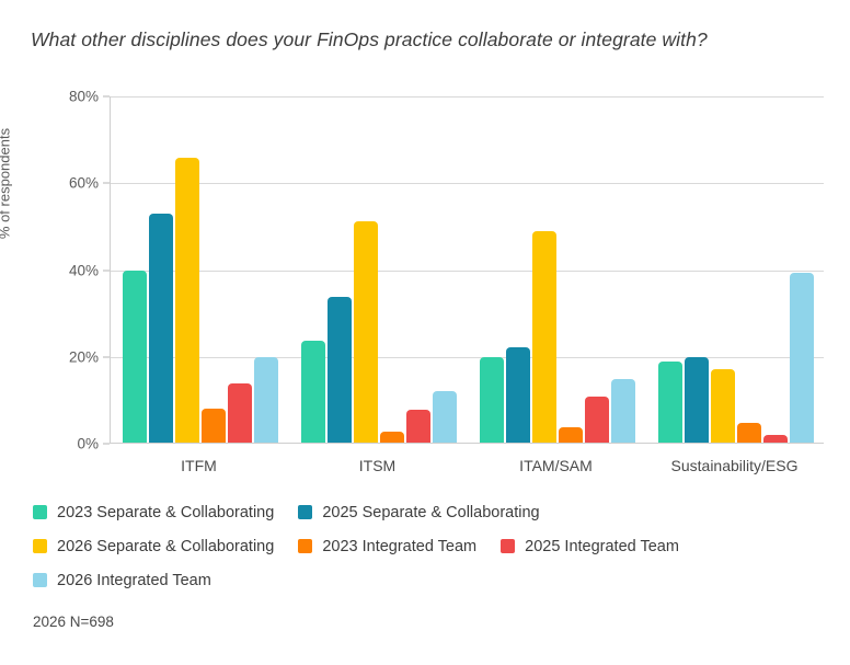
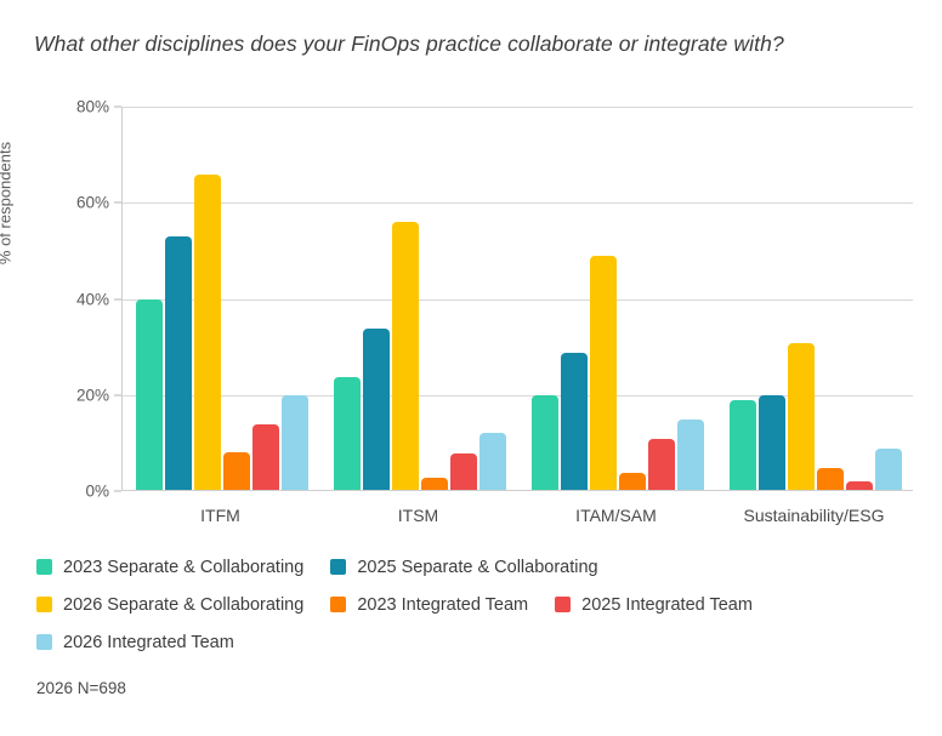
2026 Separate & Collaborating/ITSM: 51% -> 56%
2025 Separate & Collaborating/ITAM/SAM: 22% -> 29%
2026 Separate & Collaborating/Sustainability/ESG: 17% -> 30%
2026 Integrated Team/Sustainability/ESG: 39% -> 9%
